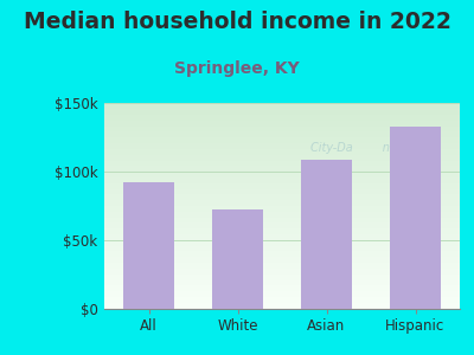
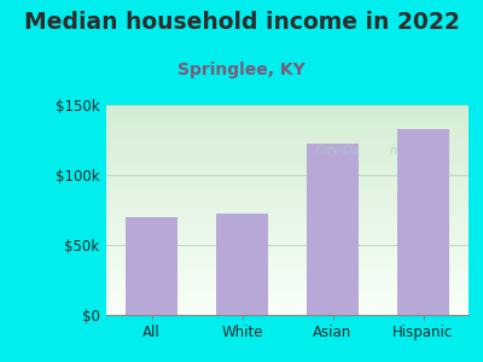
All: $92k -> $70k
Asian: $109k -> $122k
